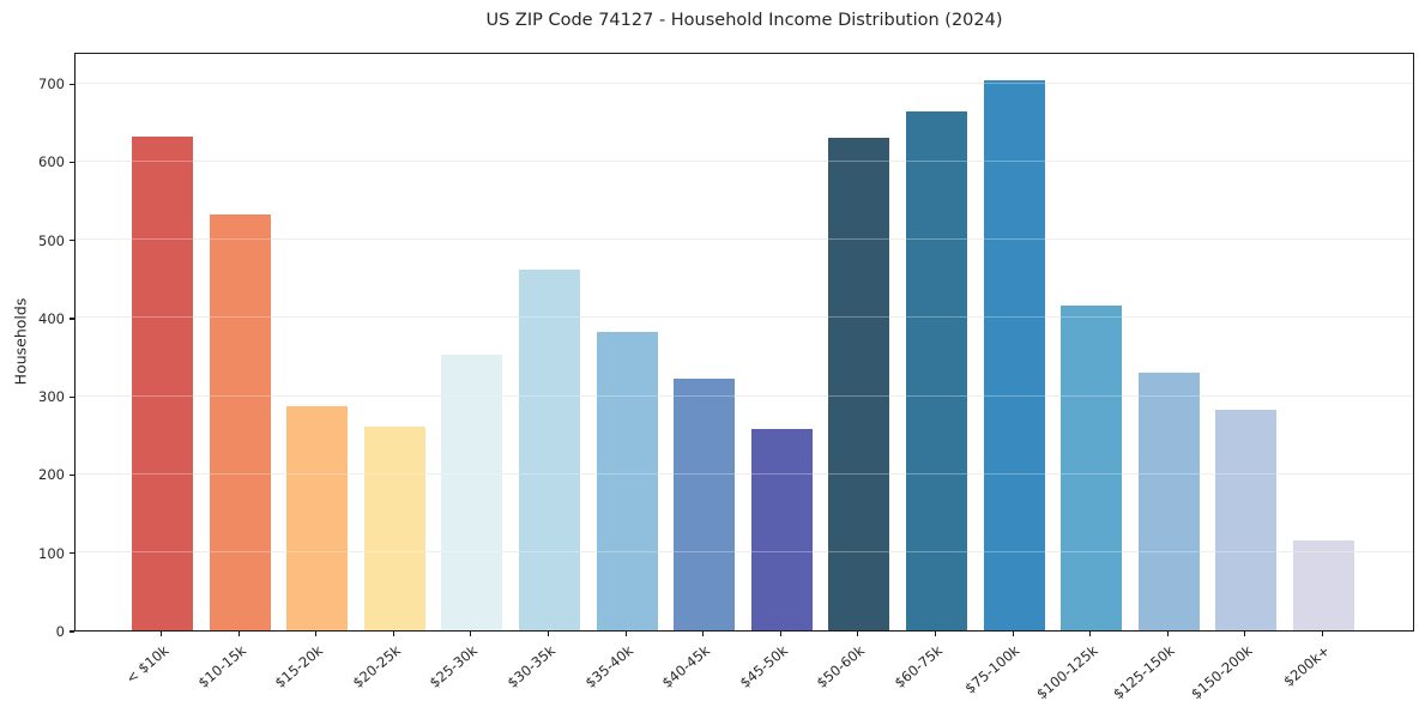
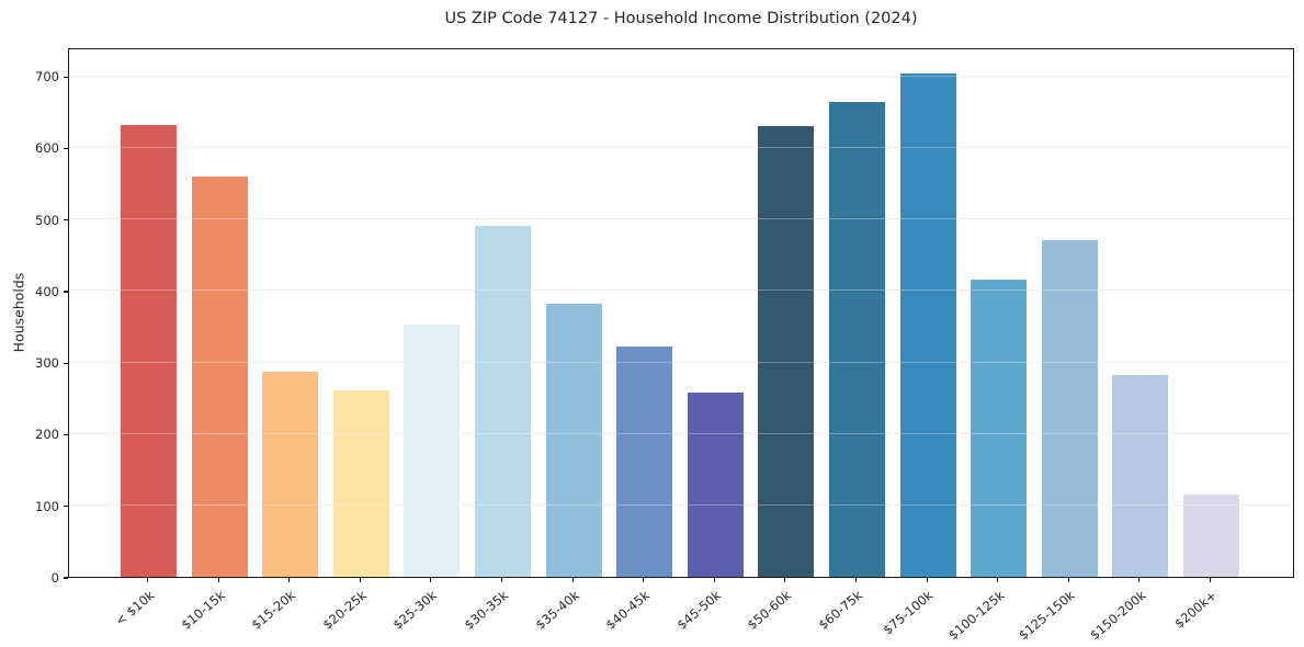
$10-15k: 530 -> 560
$30-35k: 460 -> 490
$125-150k: 330 -> 470
